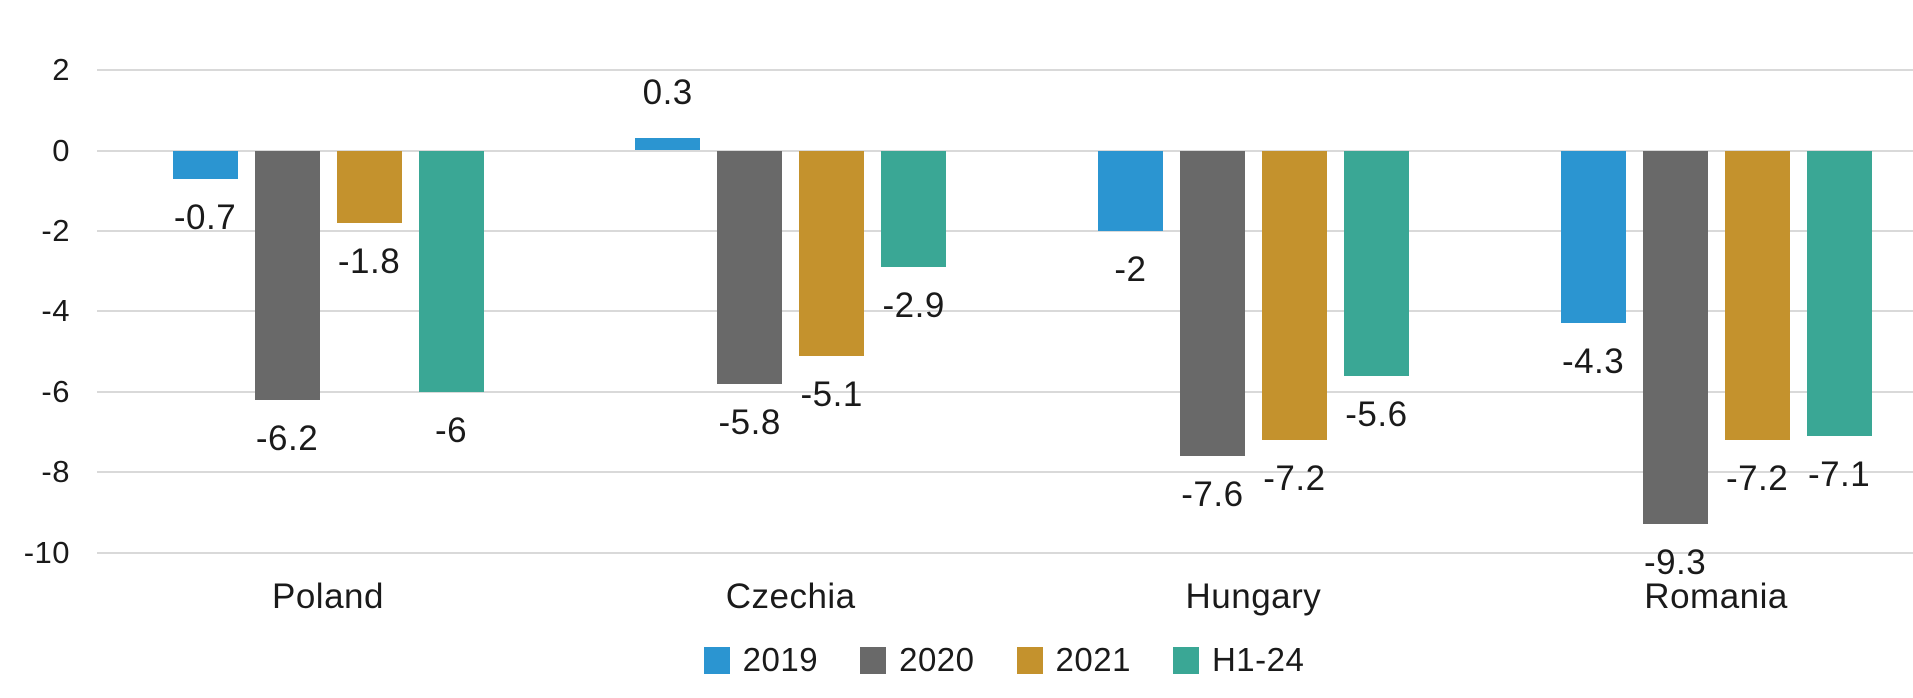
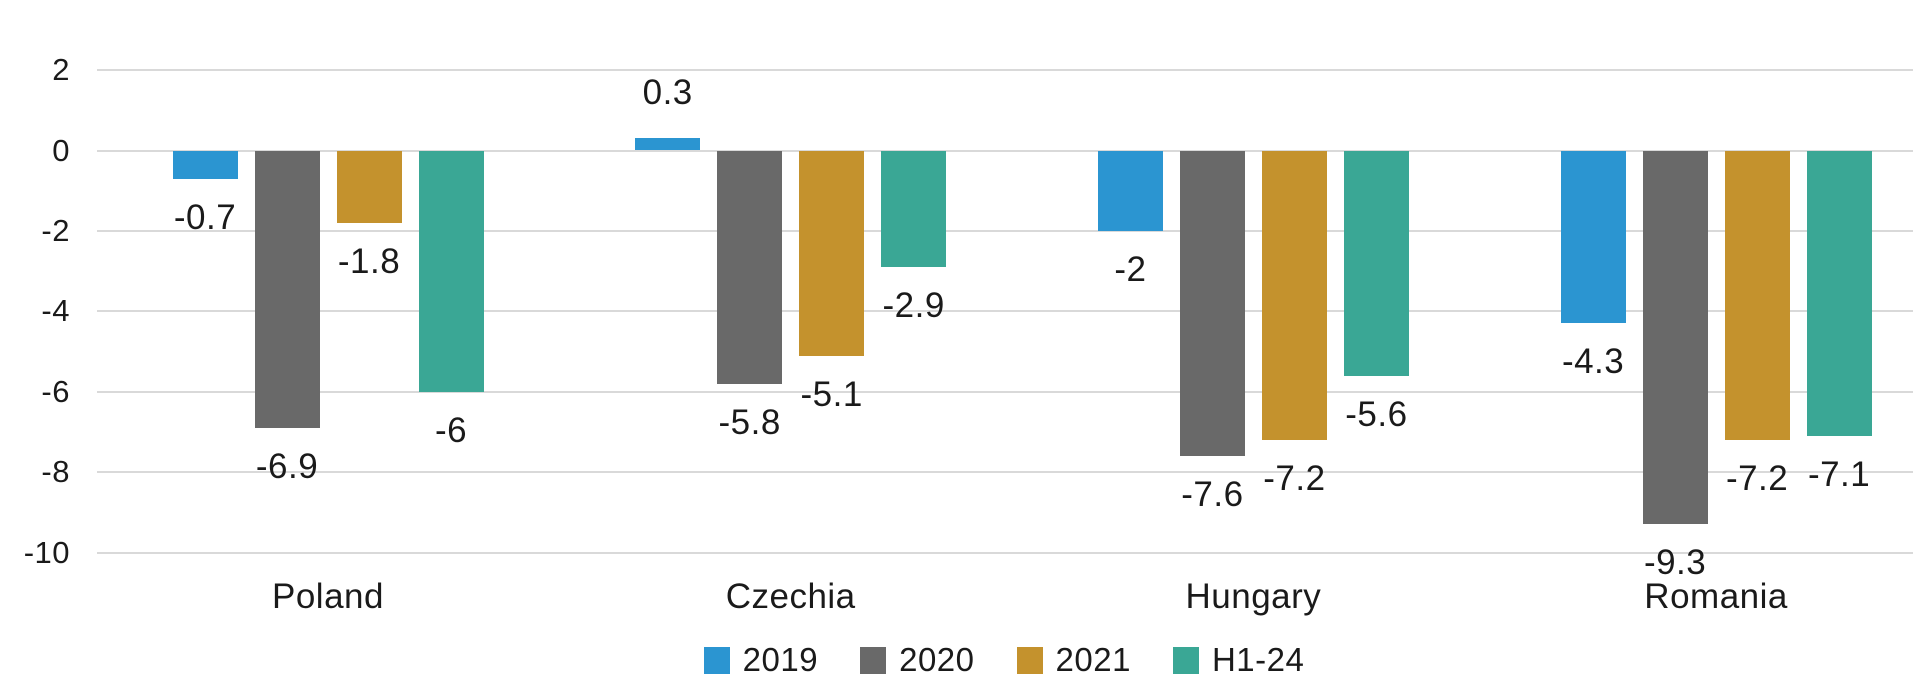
2020/Poland: -6.2 -> -6.9
